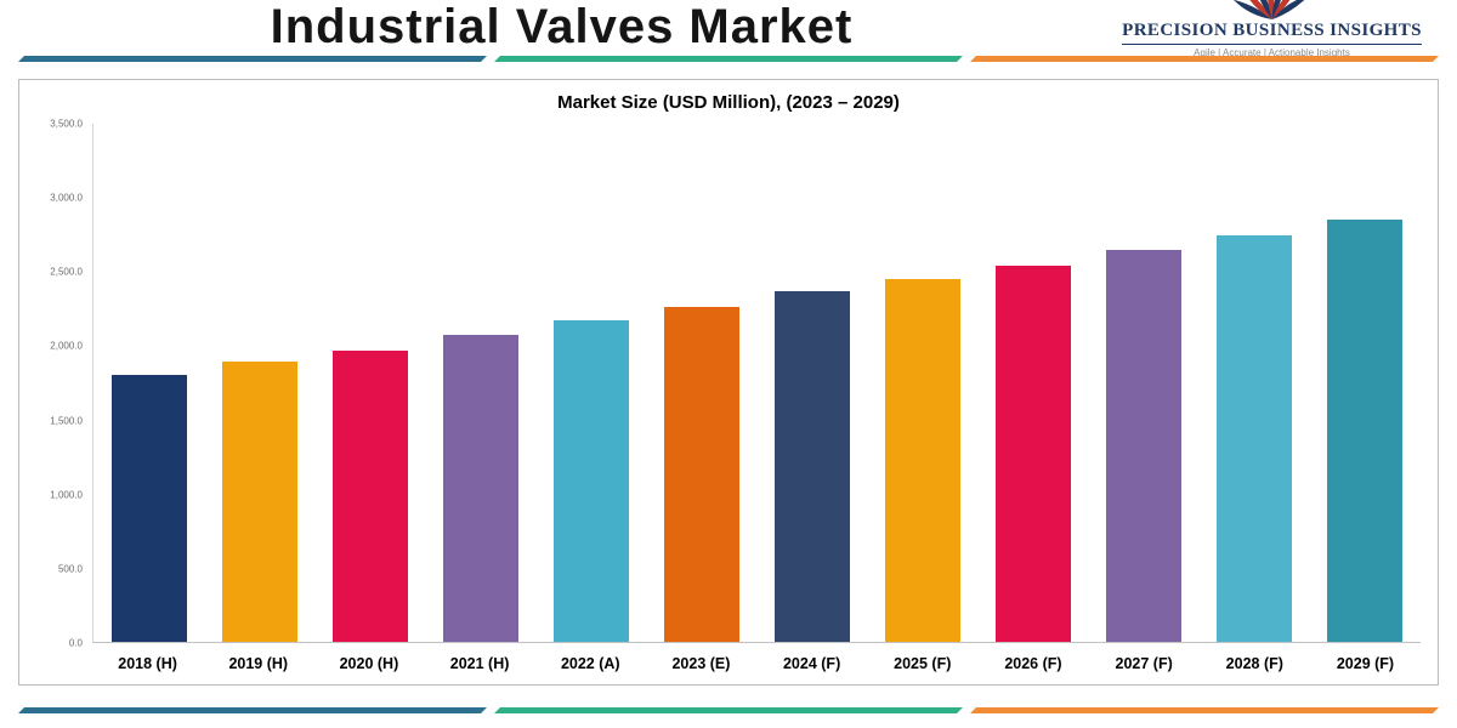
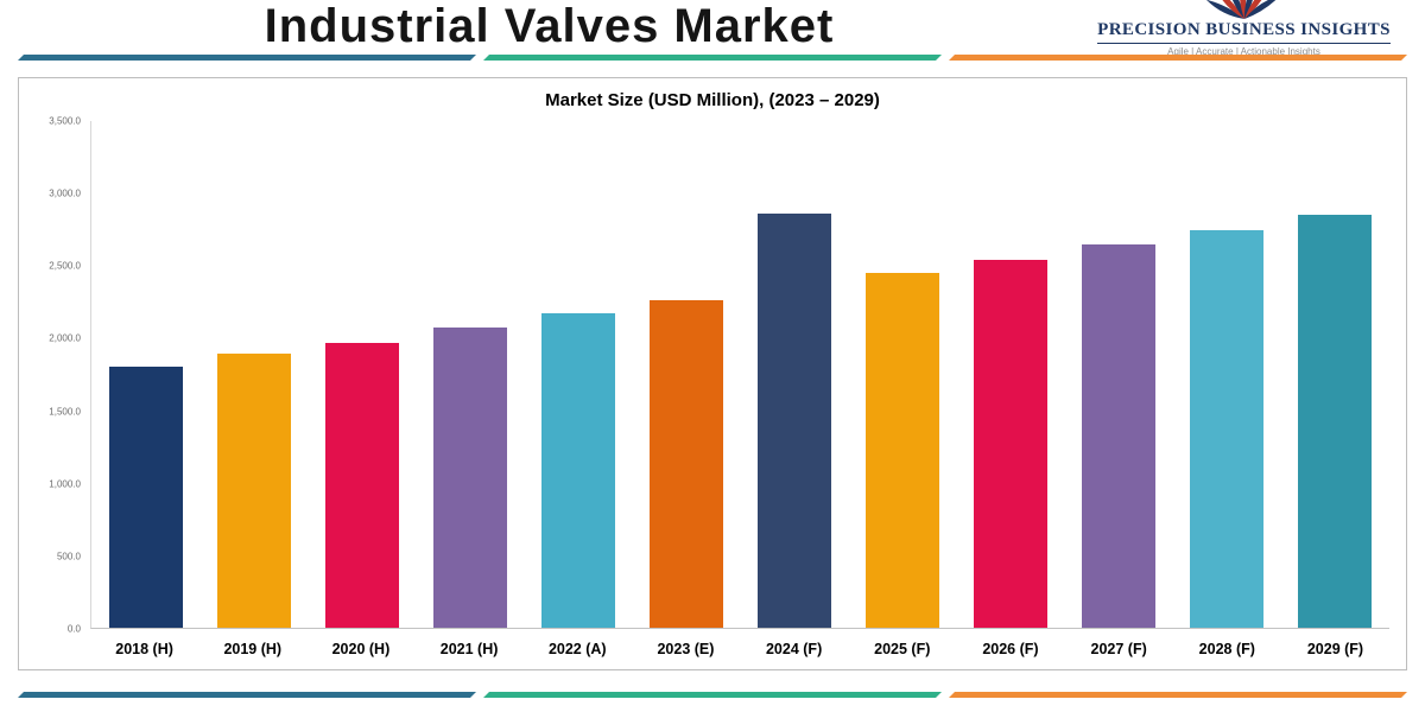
2024 (F): 2370 -> 2860
